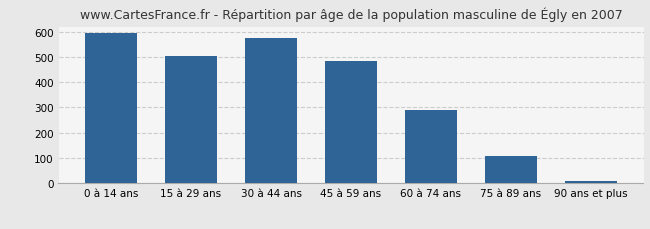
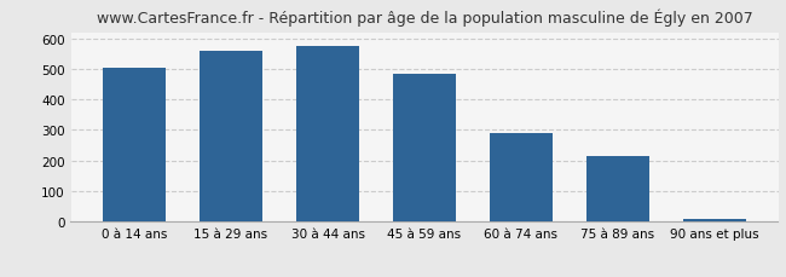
0 à 14 ans: 593 -> 505
15 à 29 ans: 503 -> 560
75 à 89 ans: 108 -> 215
